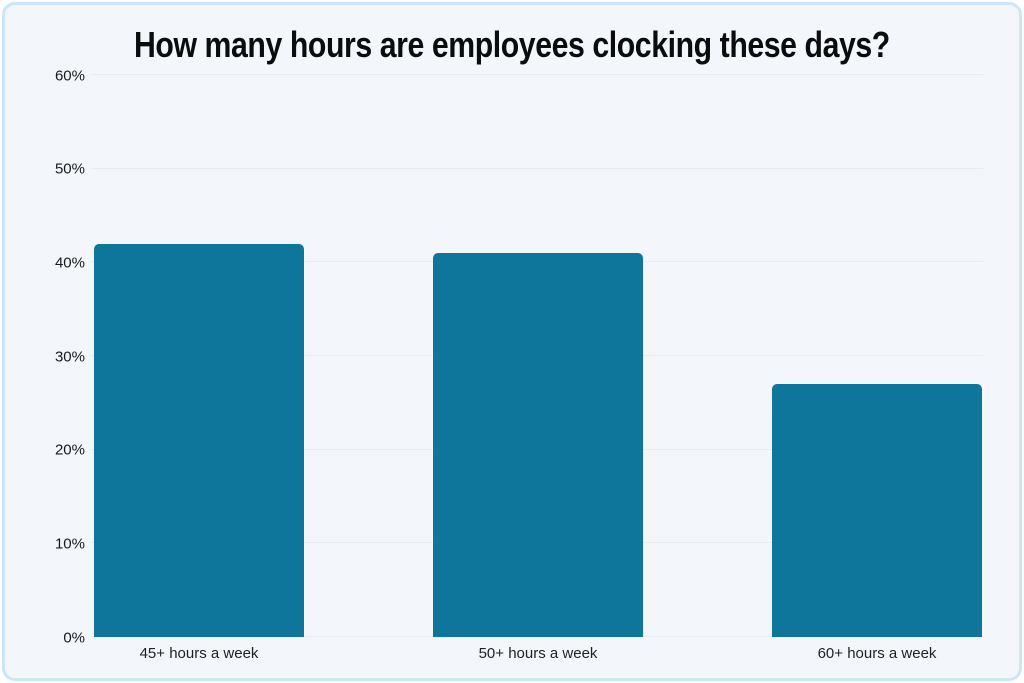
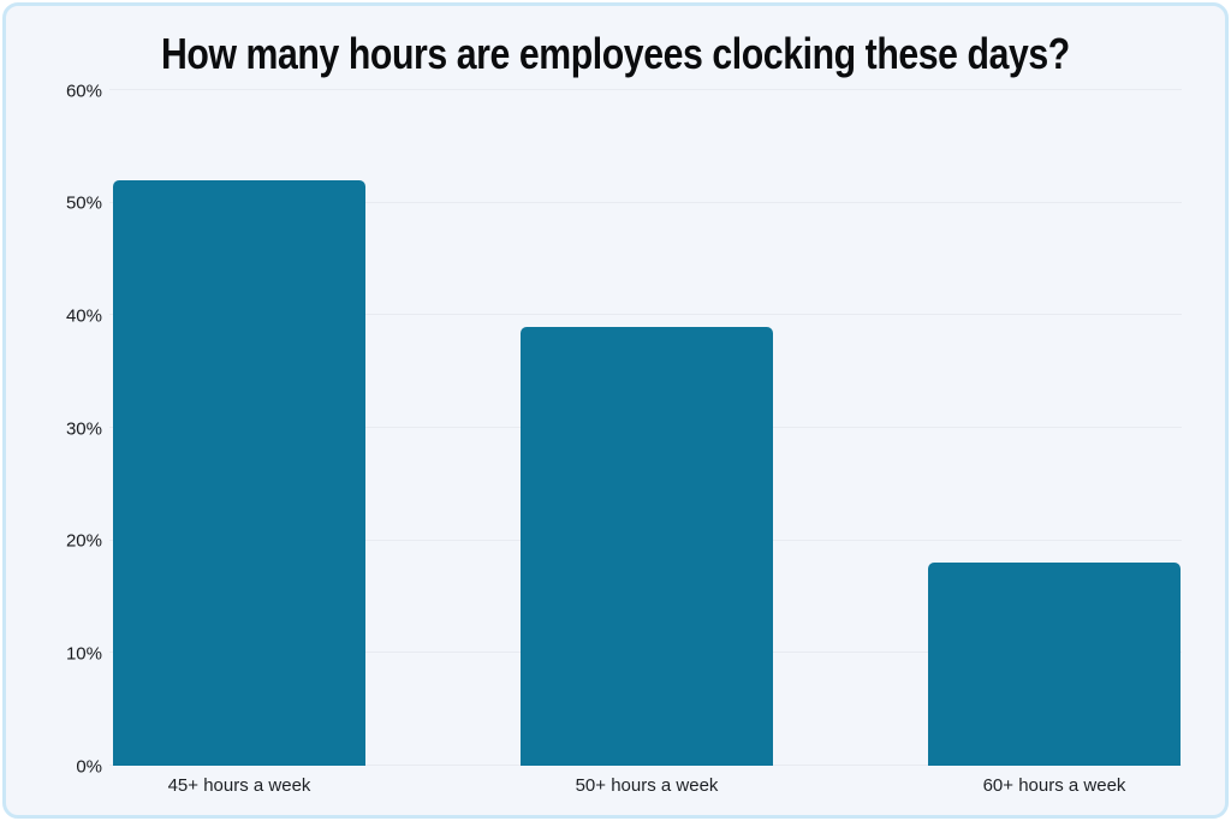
45+ hours a week: 42% -> 52%
50+ hours a week: 41% -> 39%
60+ hours a week: 27% -> 18%
